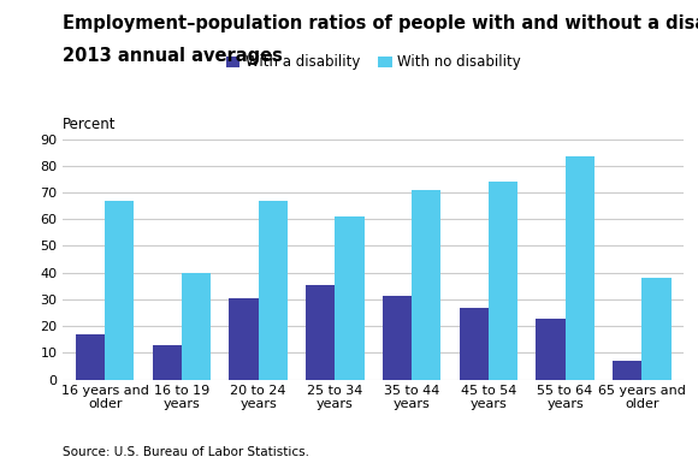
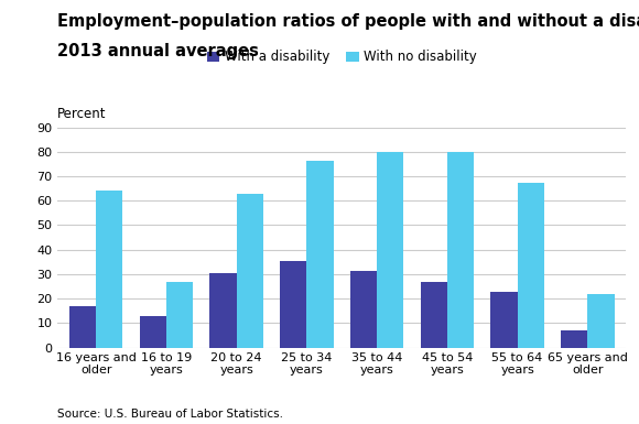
With no disability/16 years and older: 67.0 -> 64.0
With no disability/16 to 19 years: 40.0 -> 27.0
With no disability/20 to 24 years: 67.0 -> 63.0
With no disability/25 to 34 years: 61.0 -> 76.5
With no disability/35 to 44 years: 71.0 -> 80.0
With no disability/45 to 54 years: 74.0 -> 80.0
With no disability/55 to 64 years: 83.5 -> 67.5
With no disability/65 years and older: 38.0 -> 22.0
